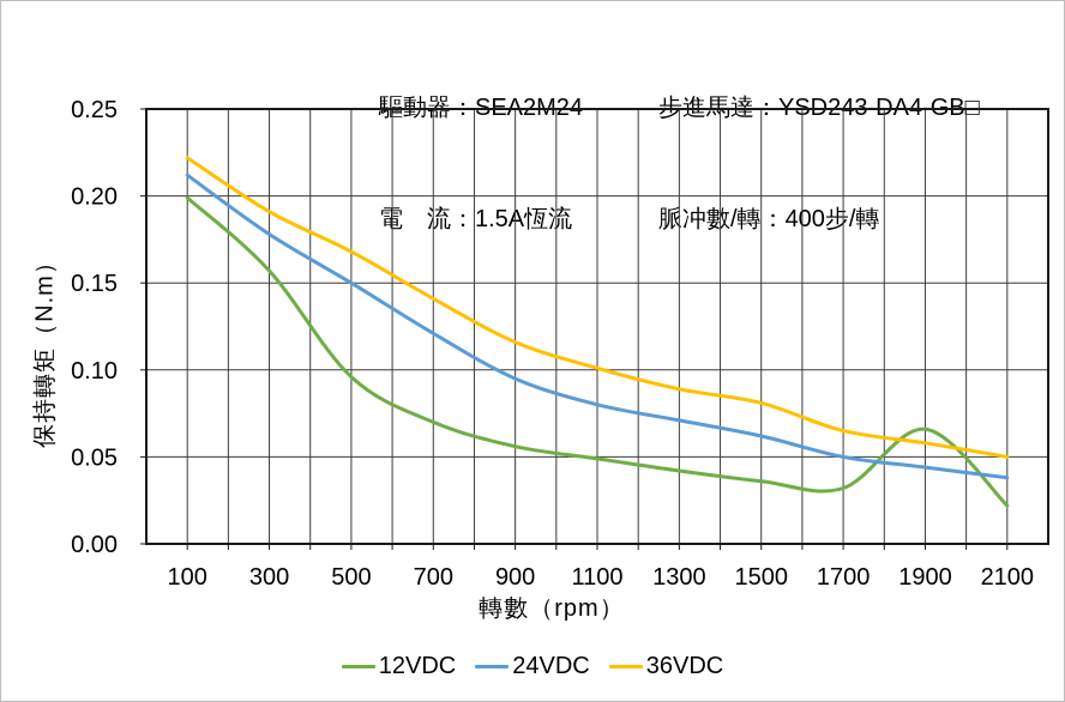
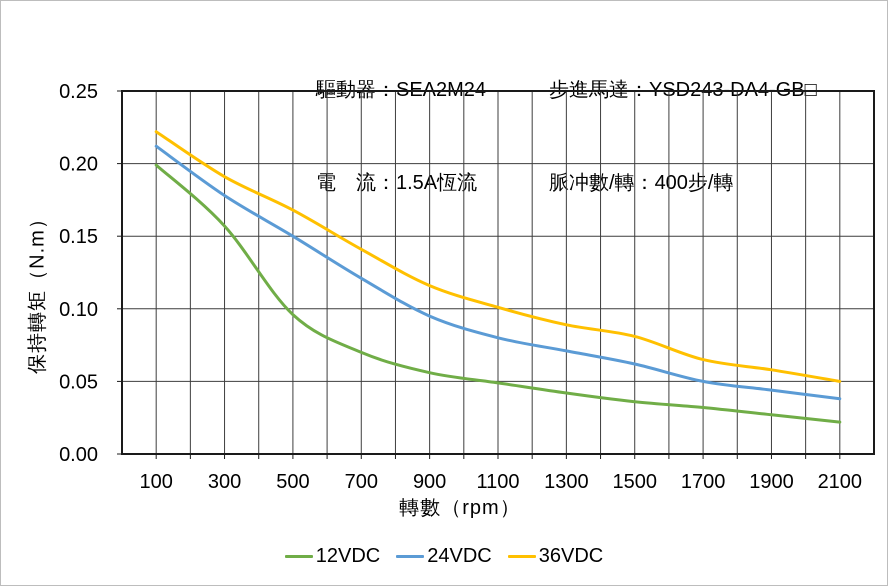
12VDC/1900: 0.066 -> 0.027
